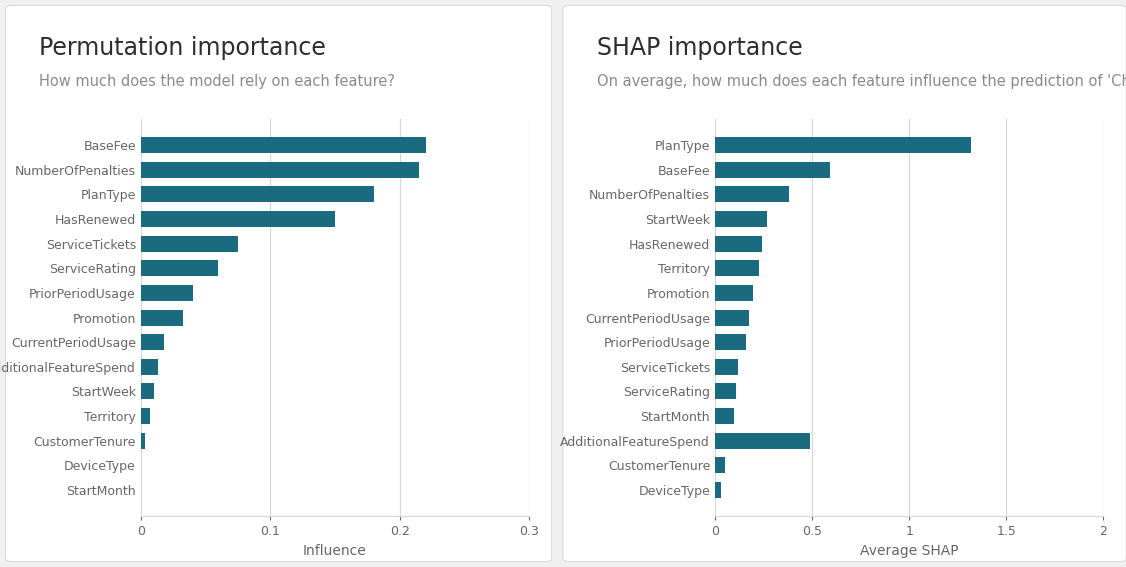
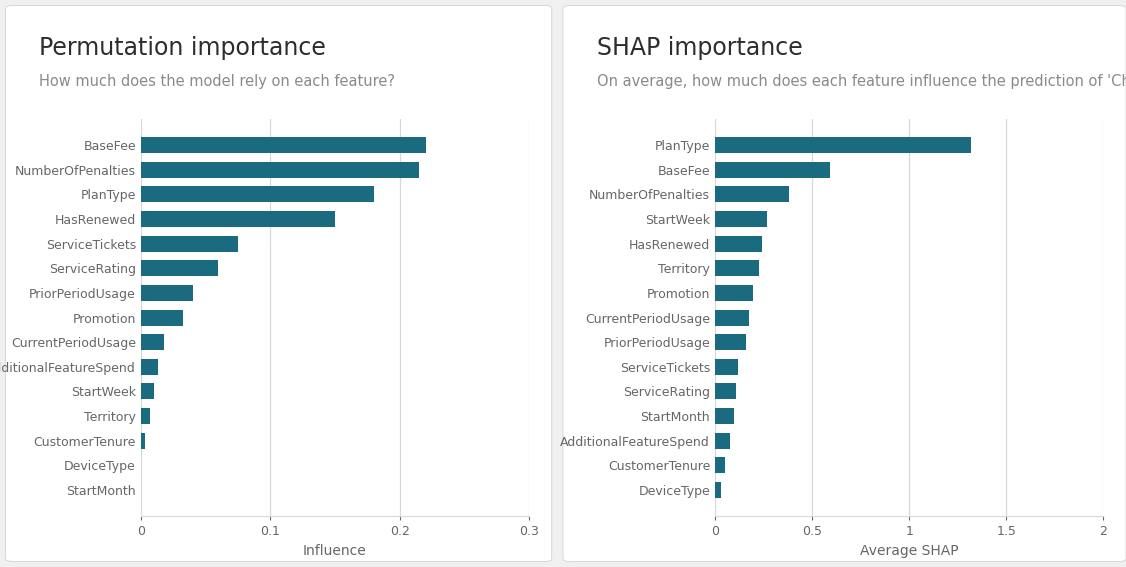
AdditionalFeatureSpend: 0.49 -> 0.07
